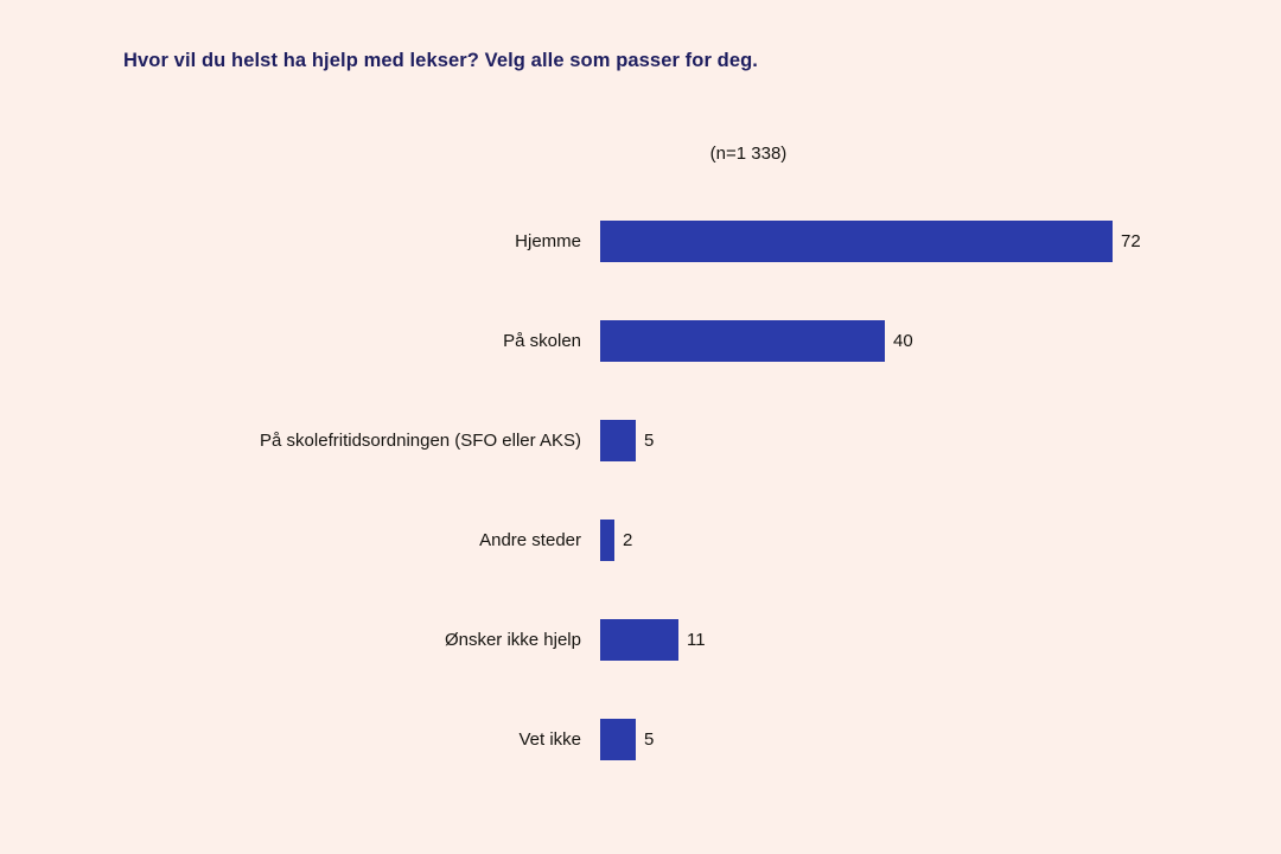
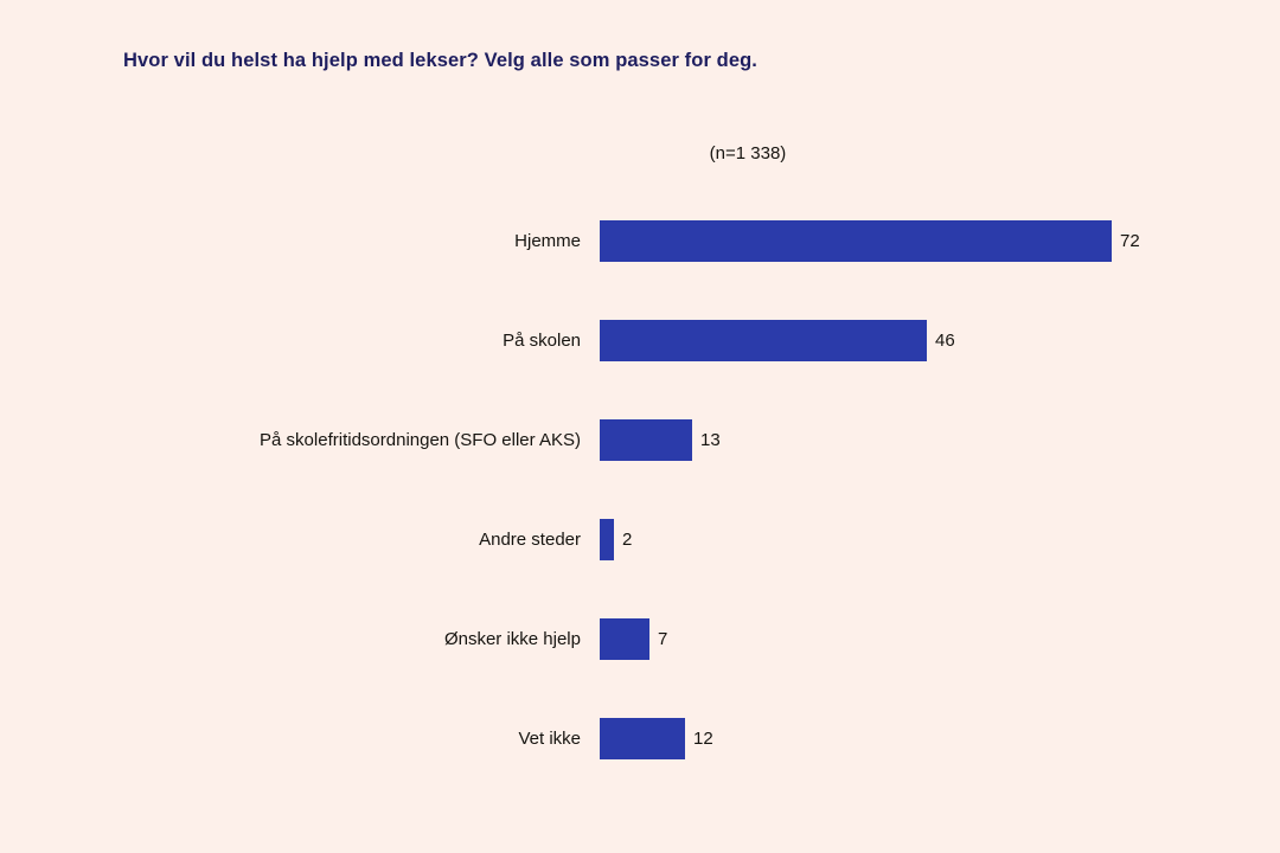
På skolen: 40 -> 46
På skolefritidsordningen (SFO eller AKS): 5 -> 13
Ønsker ikke hjelp: 11 -> 7
Vet ikke: 5 -> 12
